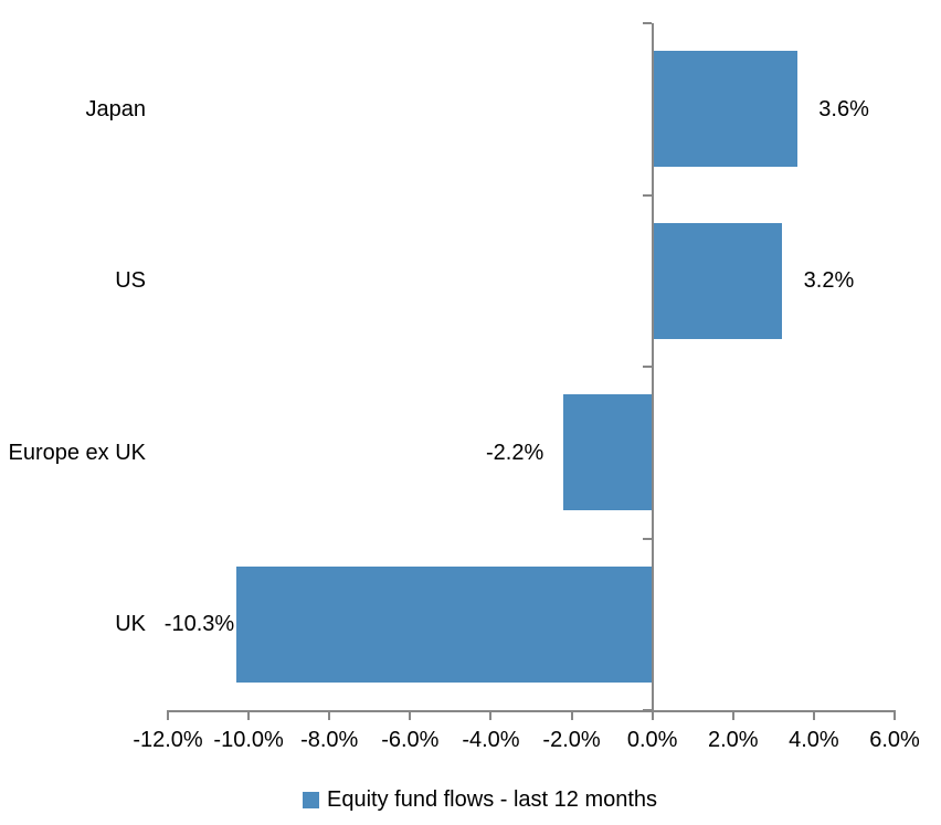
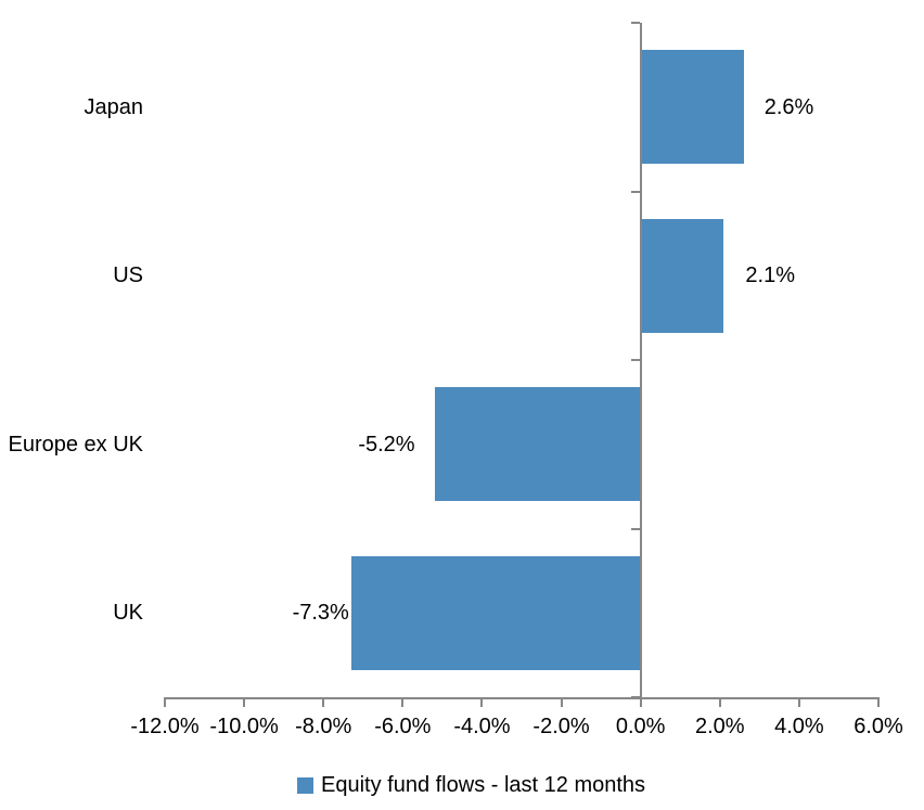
Japan: 3.6% -> 2.6%
US: 3.2% -> 2.1%
Europe ex UK: -2.2% -> -5.2%
UK: -10.3% -> -7.3%
